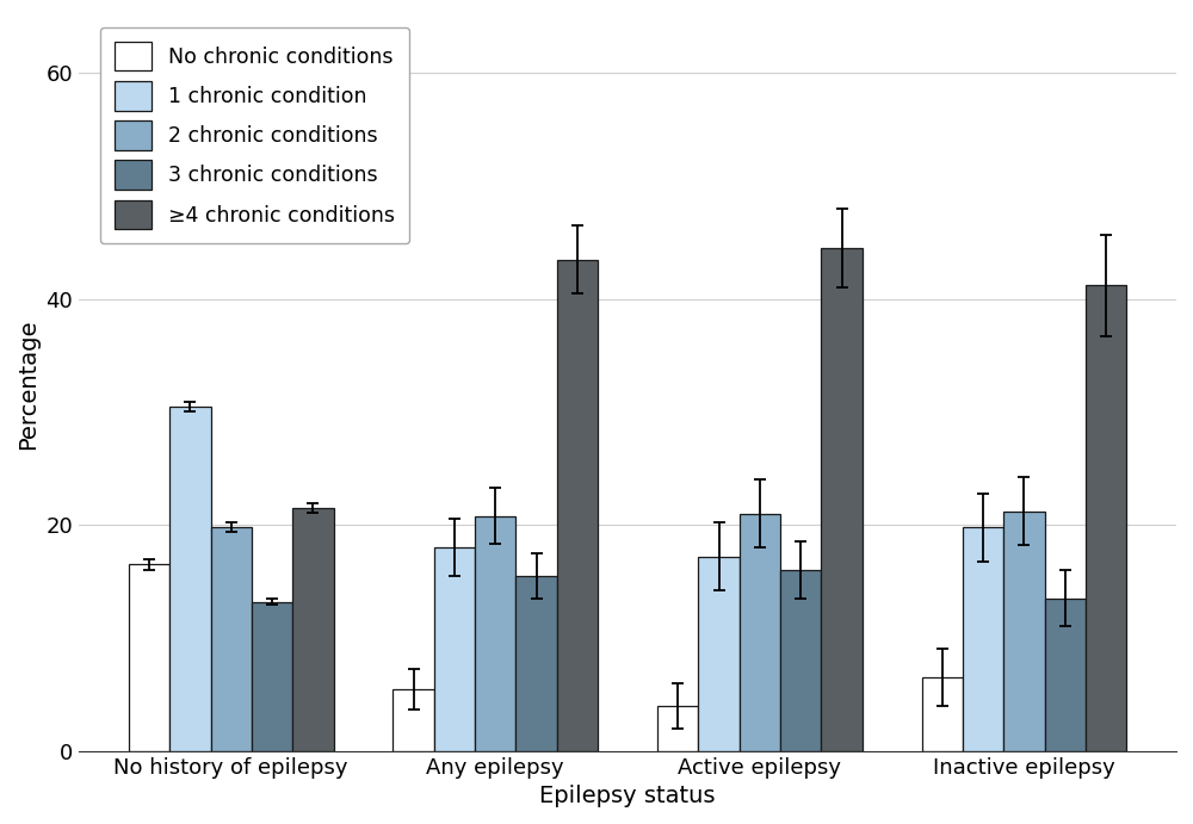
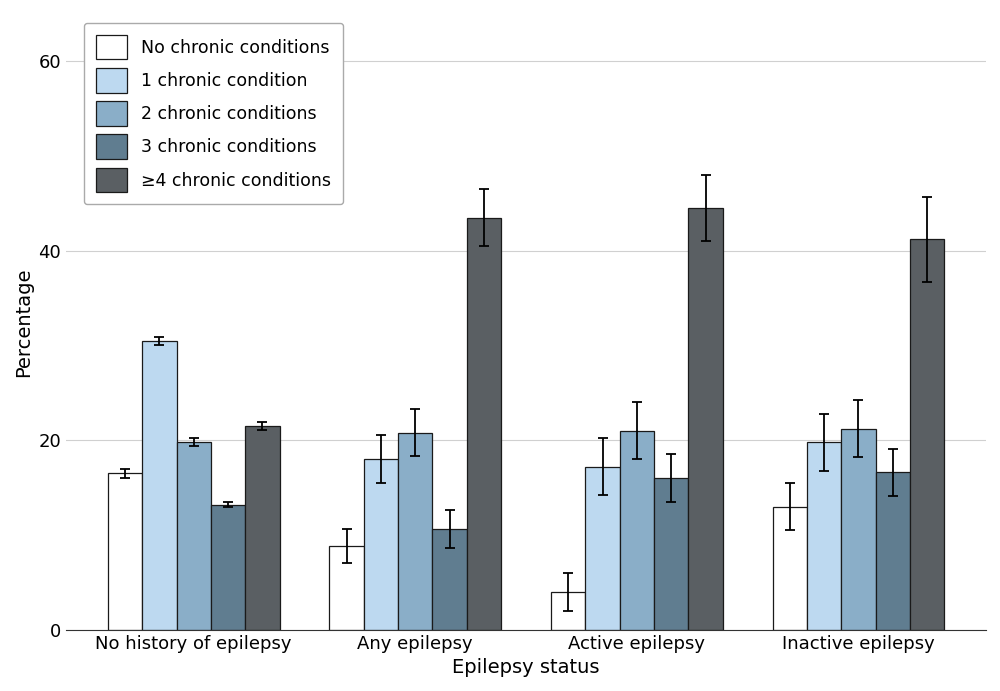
No chronic conditions/Any epilepsy: 5.5 -> 8.8
3 chronic conditions/Any epilepsy: 15.5 -> 10.6
No chronic conditions/Inactive epilepsy: 6.5 -> 13.0
3 chronic conditions/Inactive epilepsy: 13.5 -> 16.6
